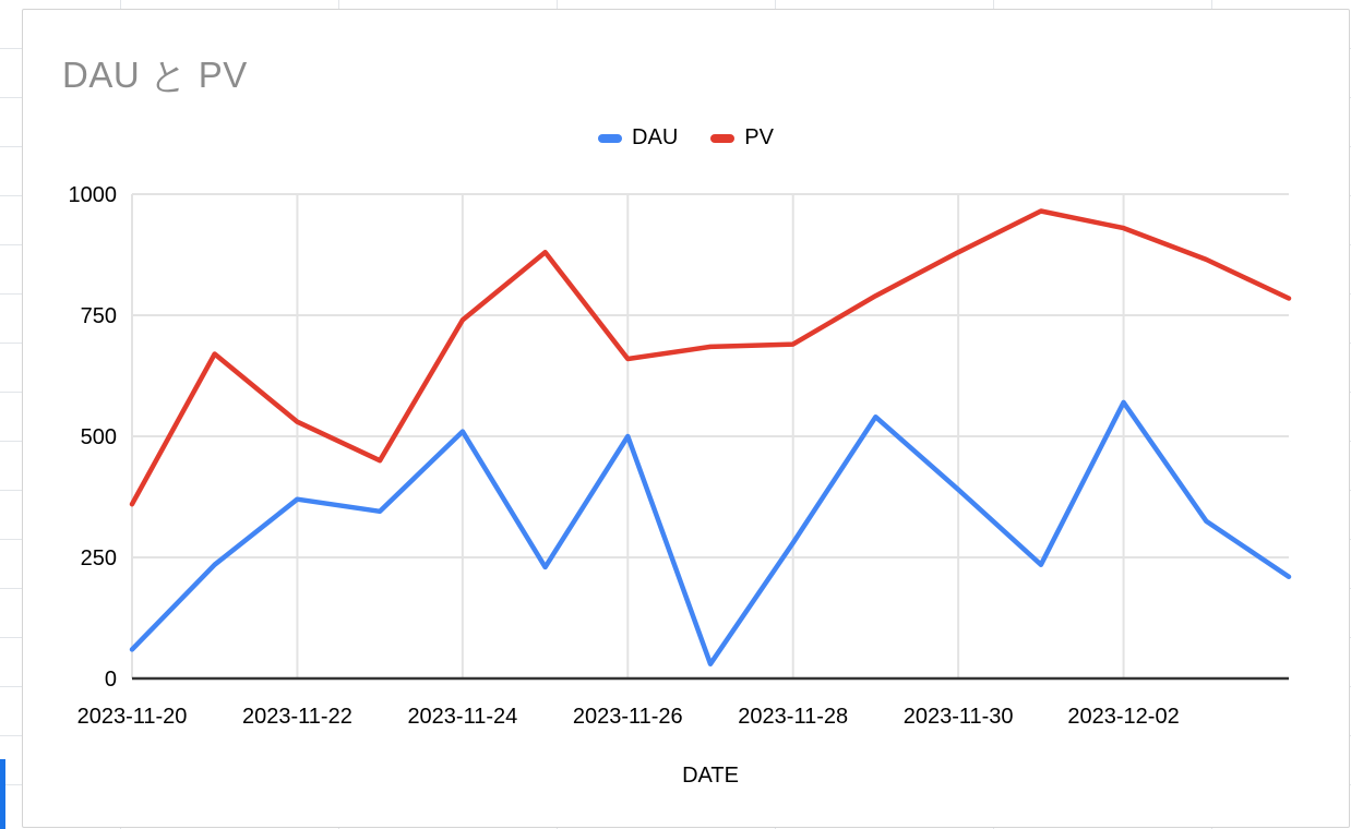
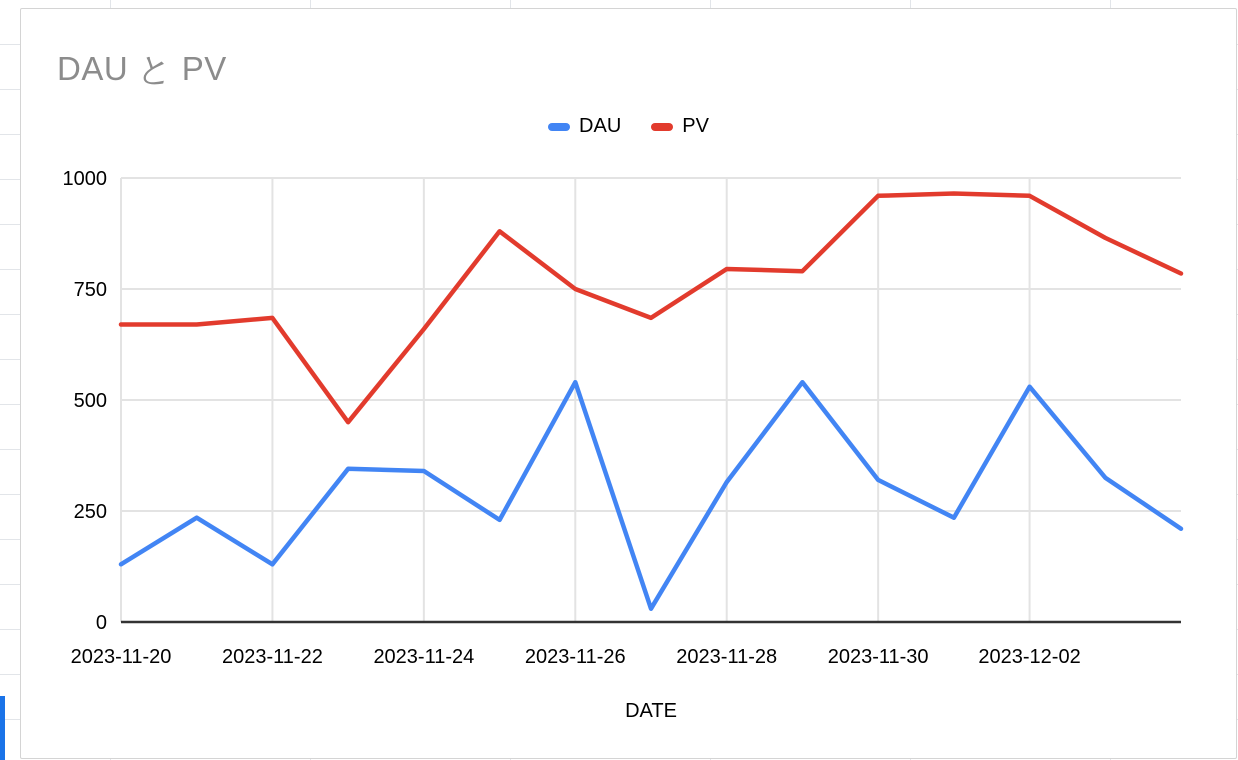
DAU/2023-11-20: 60 -> 130
PV/2023-11-20: 360 -> 670
DAU/2023-11-22: 370 -> 130
PV/2023-11-22: 530 -> 680
DAU/2023-11-24: 510 -> 340
PV/2023-11-24: 740 -> 660
DAU/2023-11-26: 500 -> 540
PV/2023-11-26: 660 -> 750
DAU/2023-11-28: 280 -> 320
PV/2023-11-28: 690 -> 800
DAU/2023-11-30: 390 -> 320
PV/2023-11-30: 880 -> 960
DAU/2023-12-02: 570 -> 530
PV/2023-12-02: 930 -> 960
